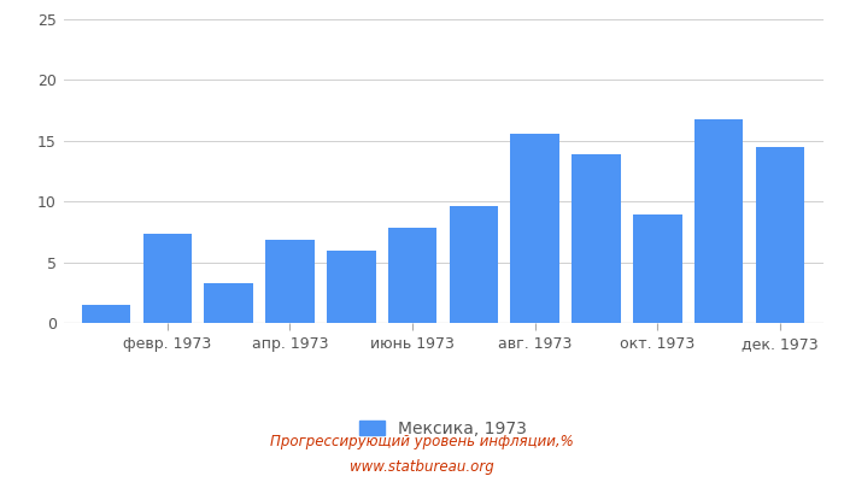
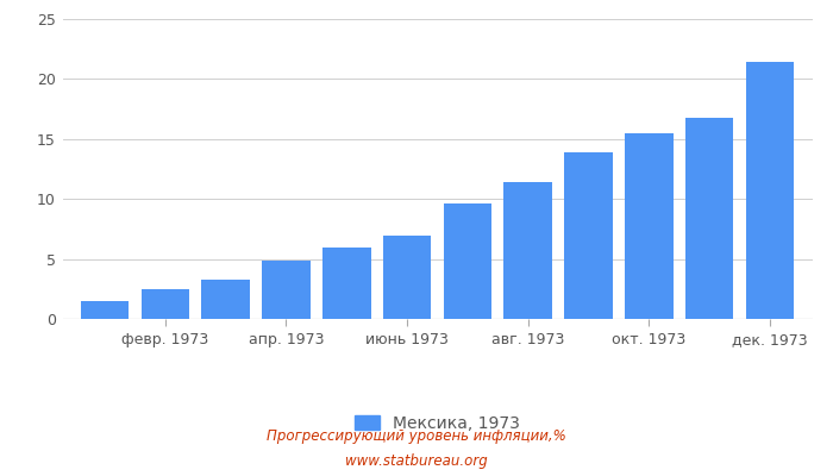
февр. 1973: 7.3 -> 2.5
апр. 1973: 6.8 -> 4.9
июнь 1973: 7.8 -> 6.9
авг. 1973: 15.6 -> 11.4
окт. 1973: 8.9 -> 15.5
дек. 1973: 14.5 -> 21.4
